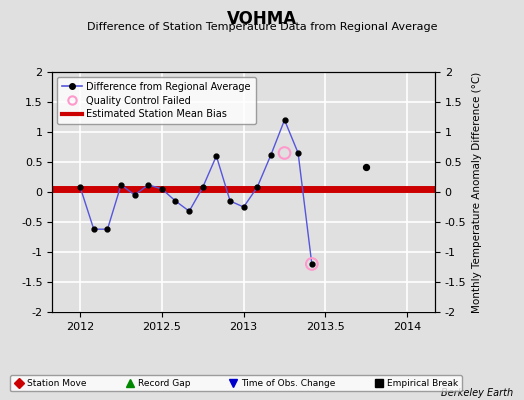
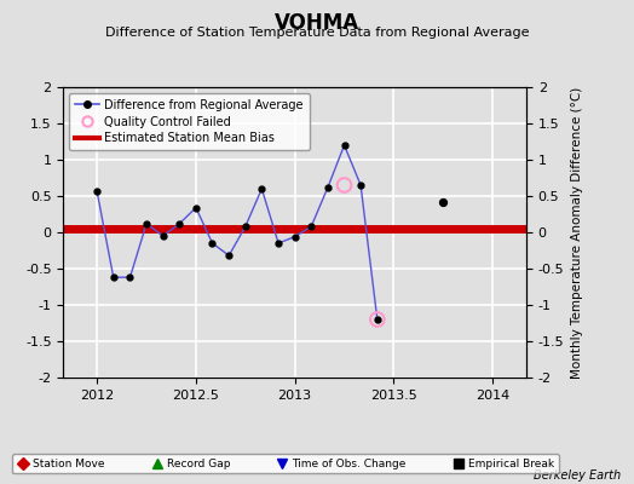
Difference from Regional Average/2012: 0.08 -> 0.56
Difference from Regional Average/2012.5: 0.05 -> 0.34
Difference from Regional Average/2013: -0.25 -> -0.06
